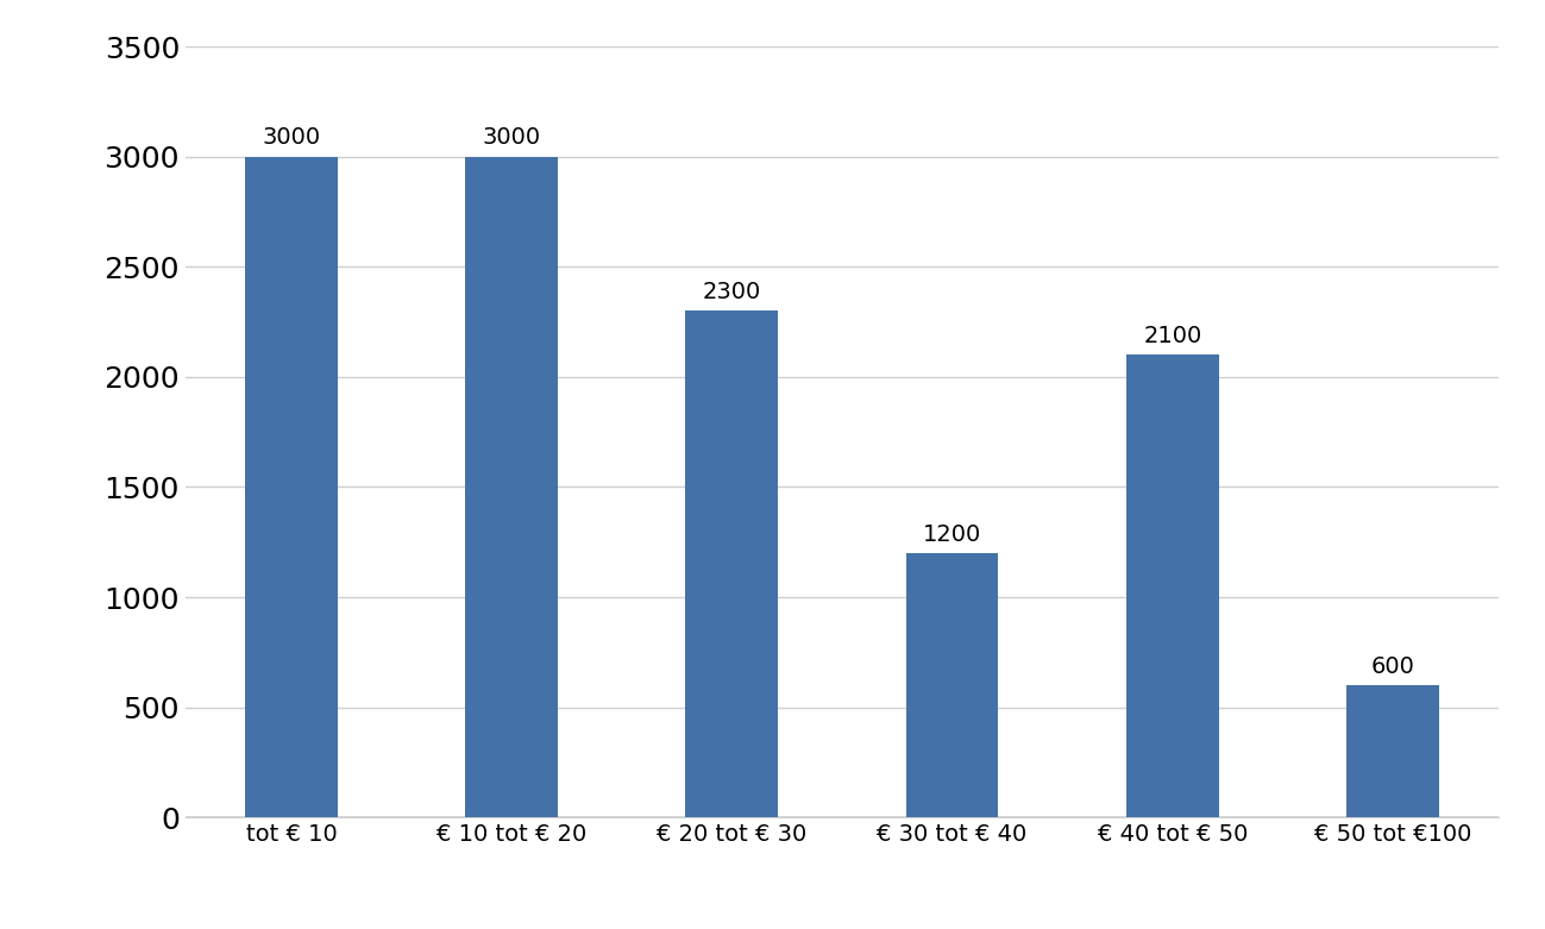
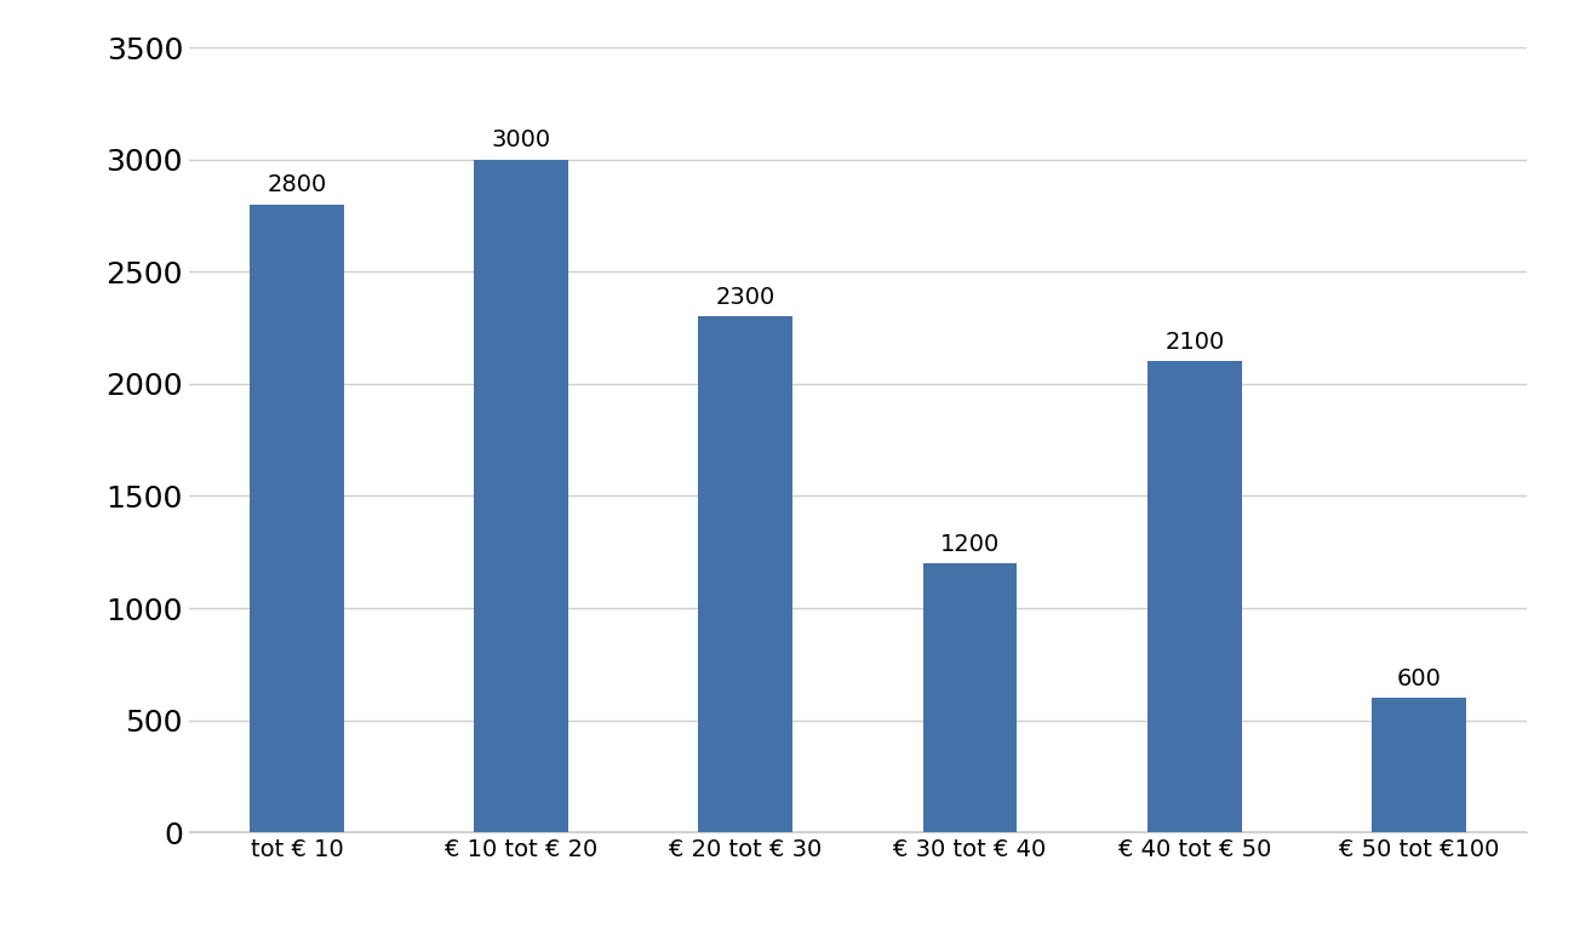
tot € 10: 3000 -> 2800
